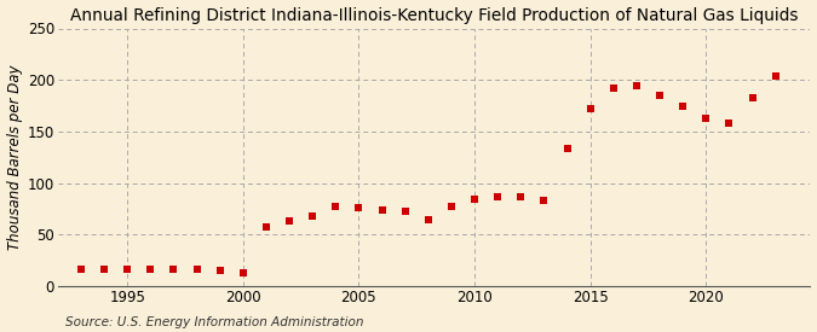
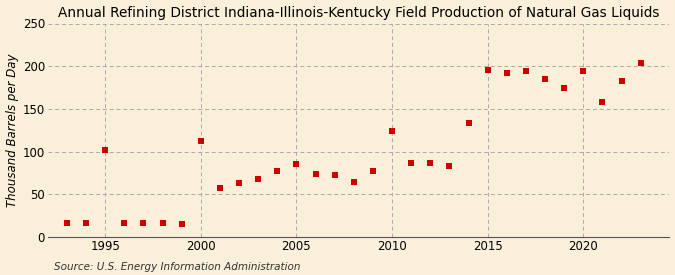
1995: 17 -> 102
2000: 13 -> 112
2005: 76 -> 86
2010: 84 -> 124
2015: 172 -> 196
2020: 163 -> 194
